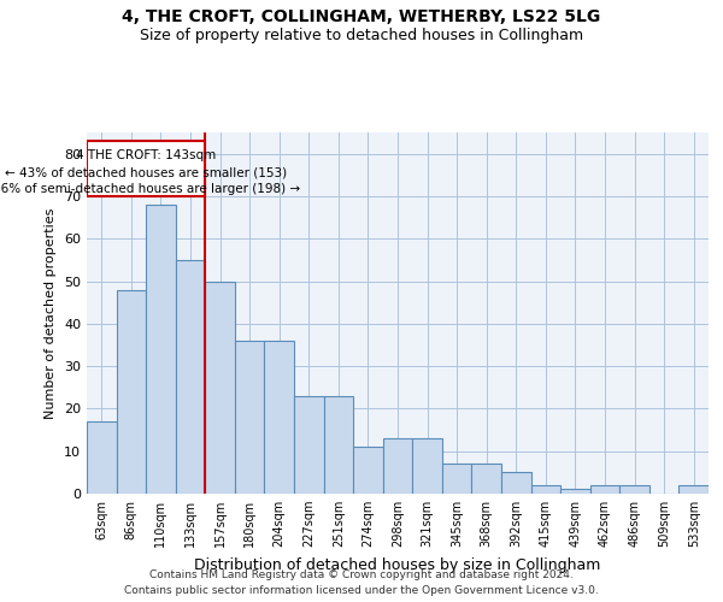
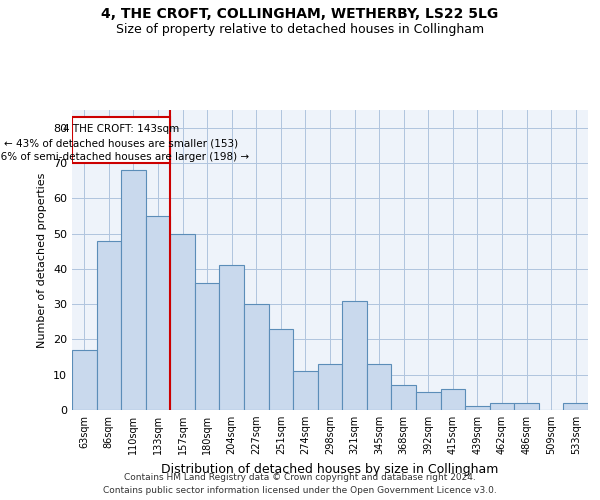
204sqm: 36 -> 41
227sqm: 23 -> 30
321sqm: 13 -> 31
345sqm: 7 -> 13
415sqm: 2 -> 6
